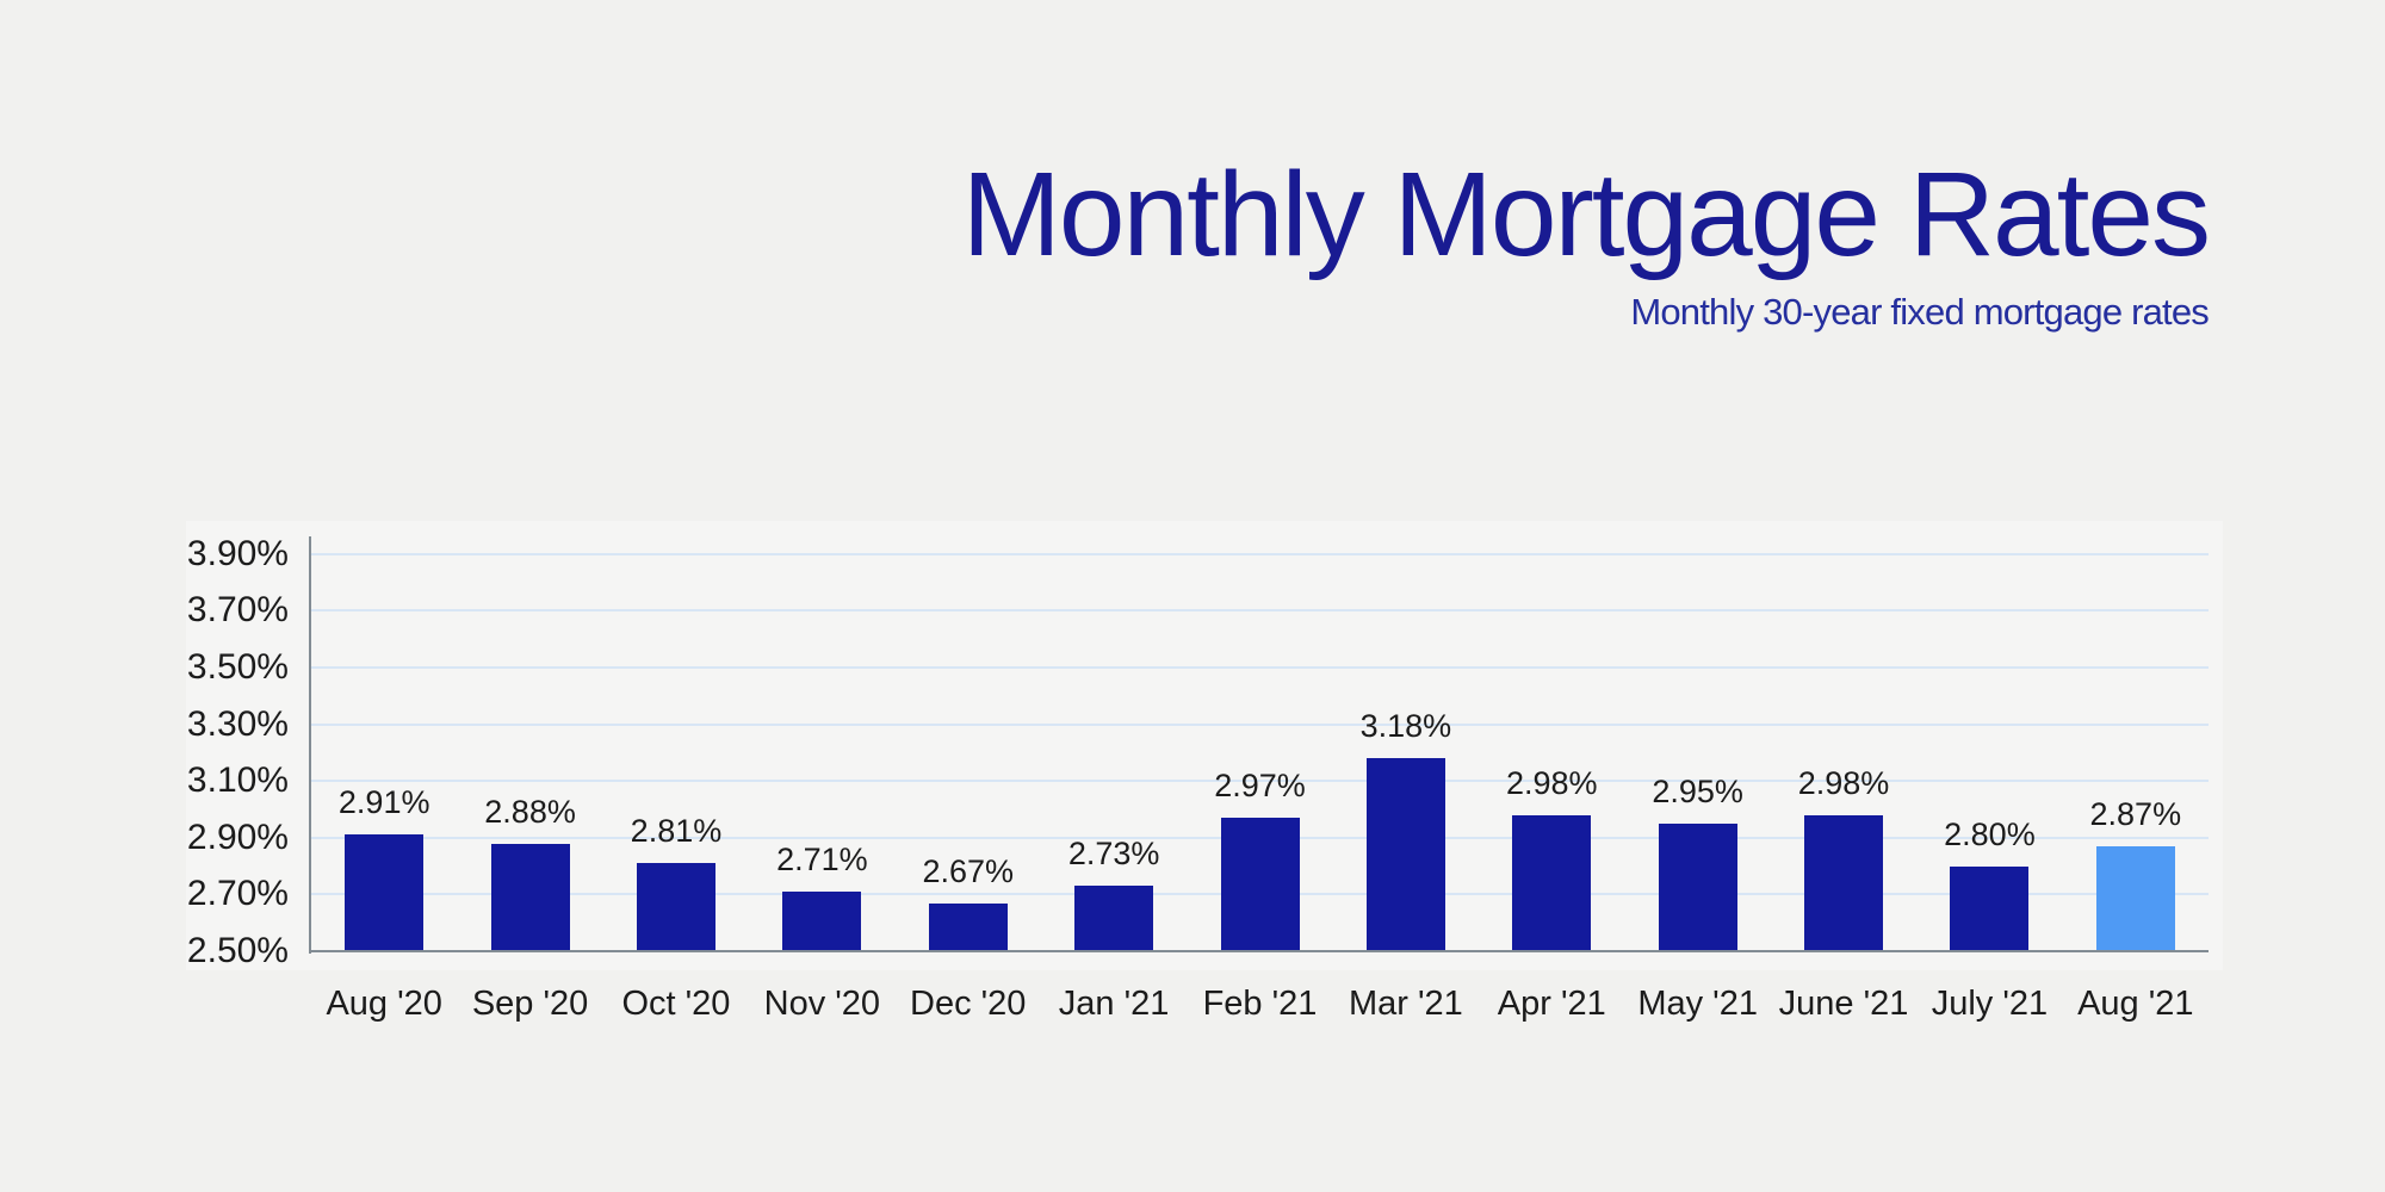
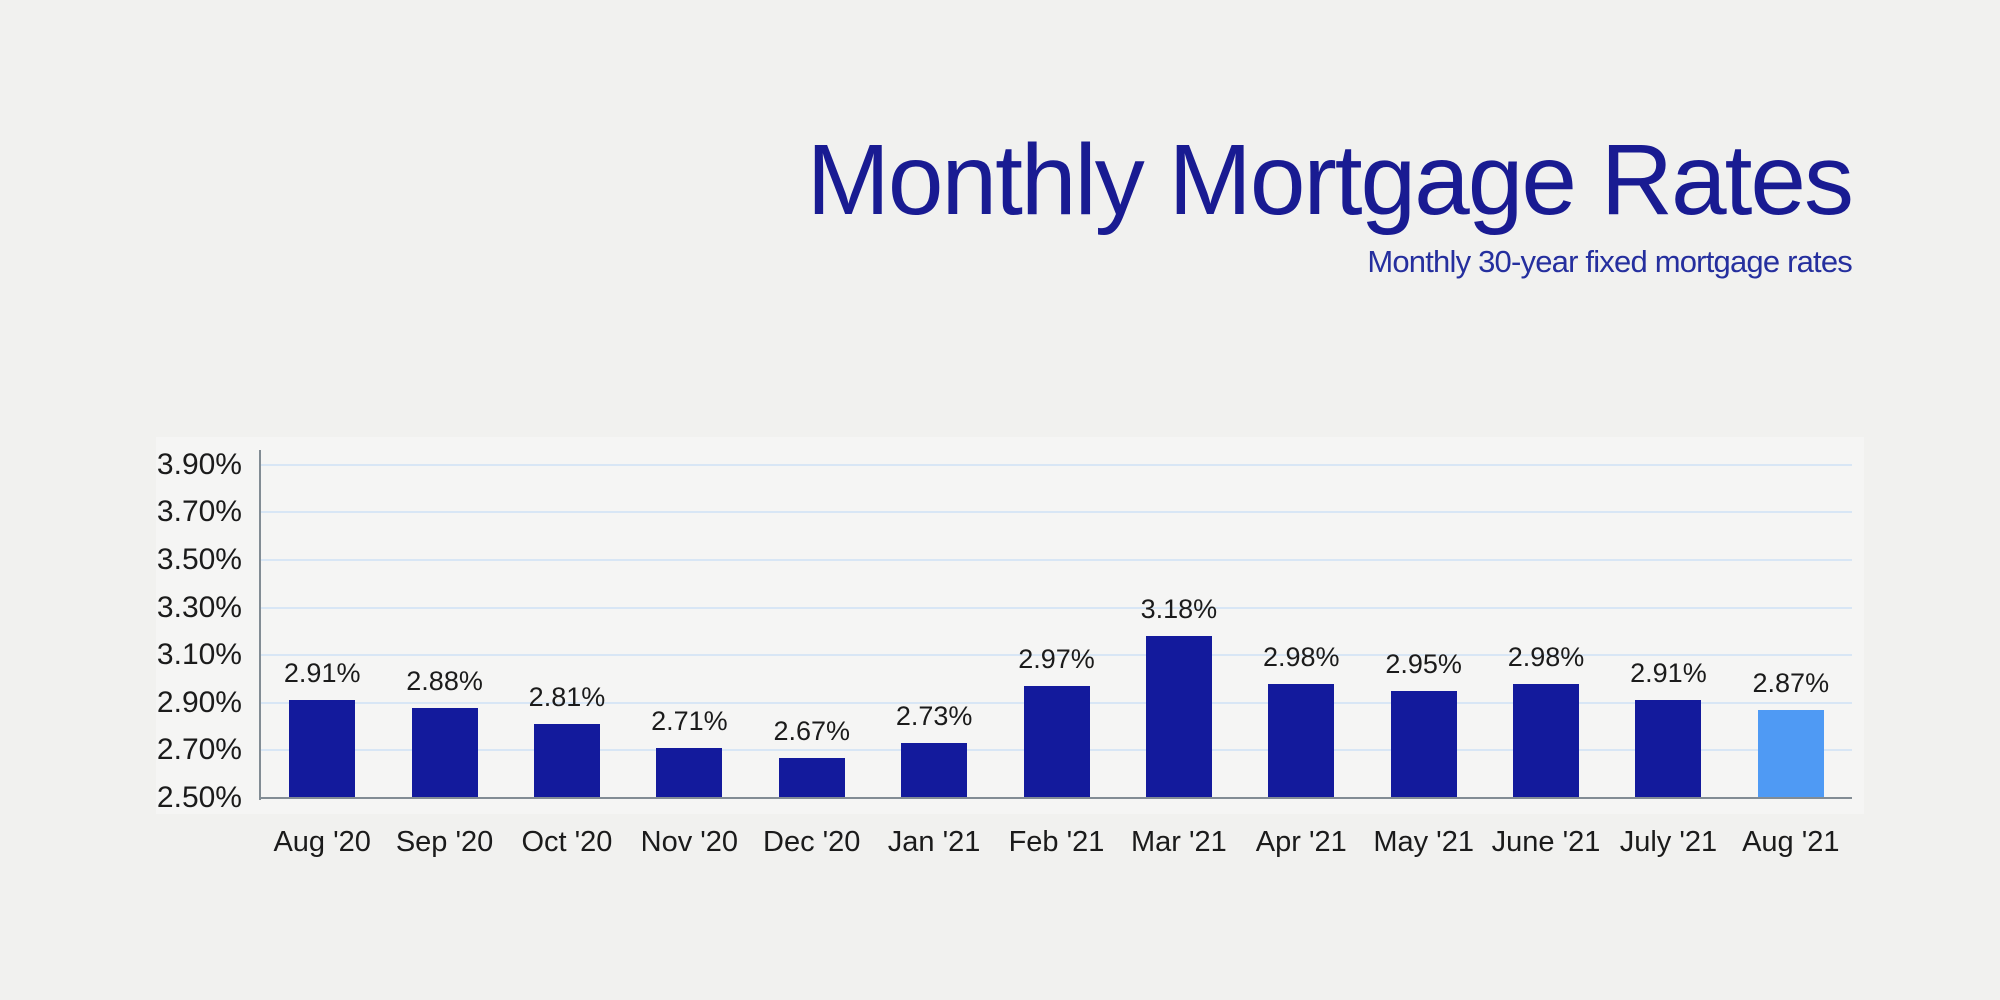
July '21: 2.80% -> 2.91%
